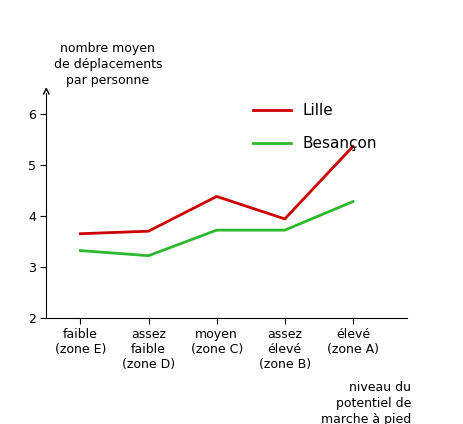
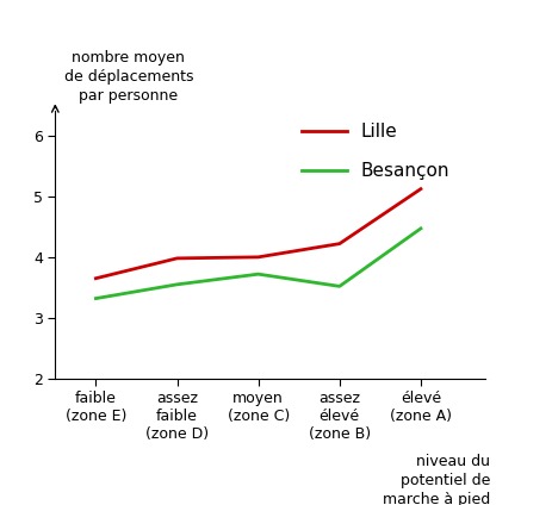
Lille/assez faible (zone D): 3.70 -> 3.98
Besançon/assez faible (zone D): 3.22 -> 3.55
Lille/moyen (zone C): 4.38 -> 4.00
Lille/assez élevé (zone B): 3.94 -> 4.22
Besançon/assez élevé (zone B): 3.72 -> 3.52
Lille/élevé (zone A): 5.36 -> 5.12
Besançon/élevé (zone A): 4.28 -> 4.47
